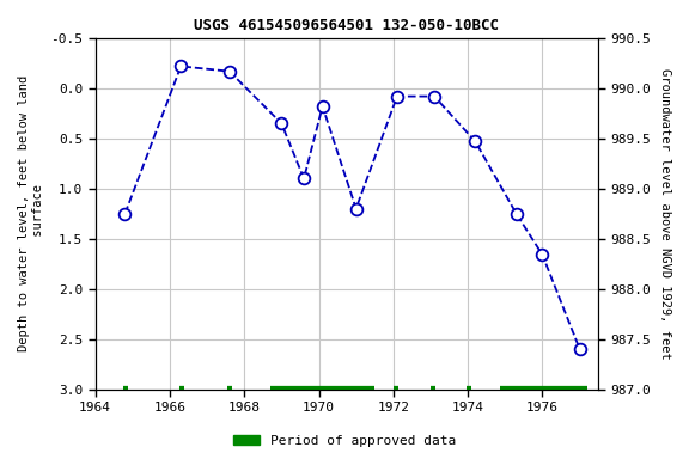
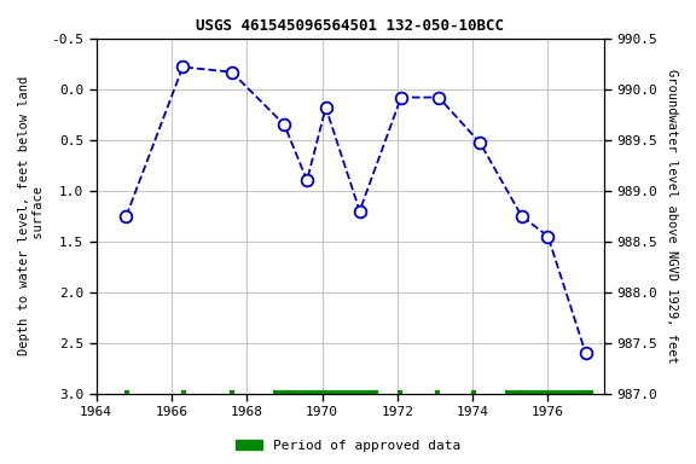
1976: 1.66 -> 1.45
